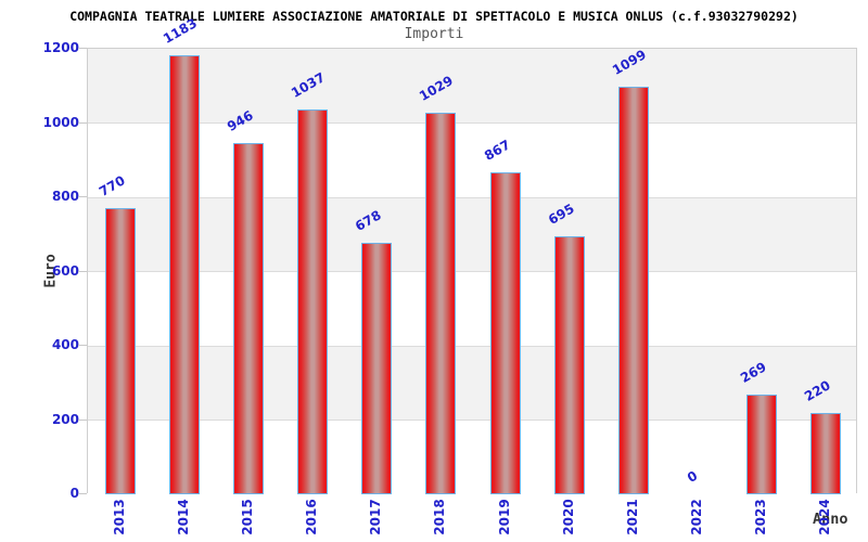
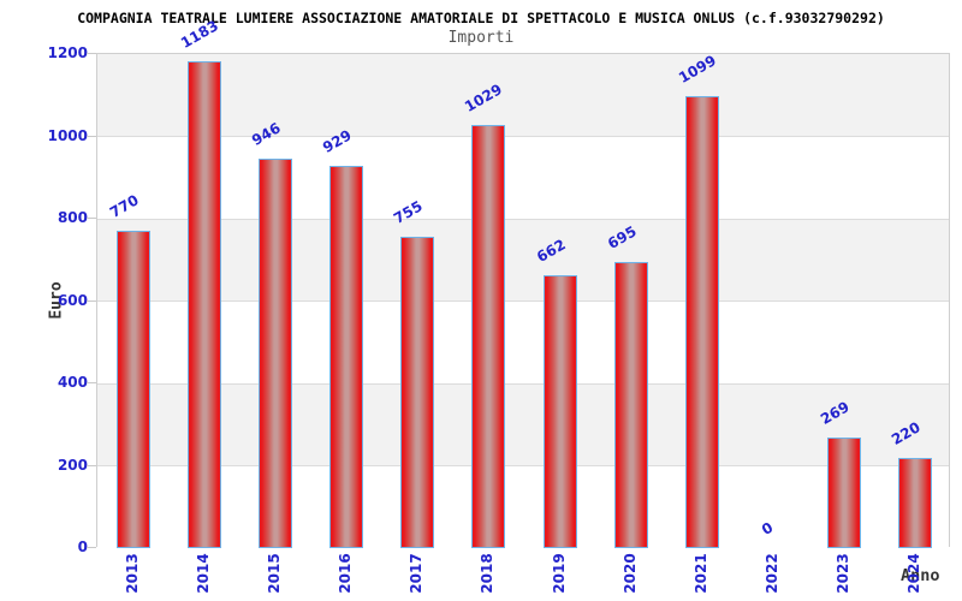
2016: 1037 -> 929
2017: 678 -> 755
2019: 867 -> 662
